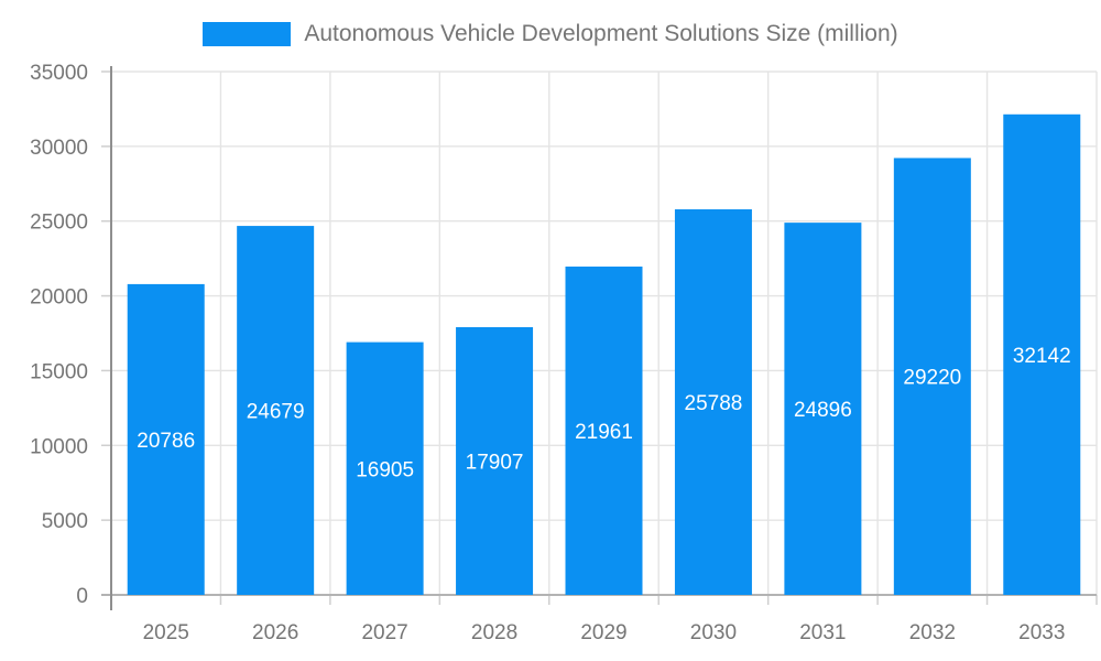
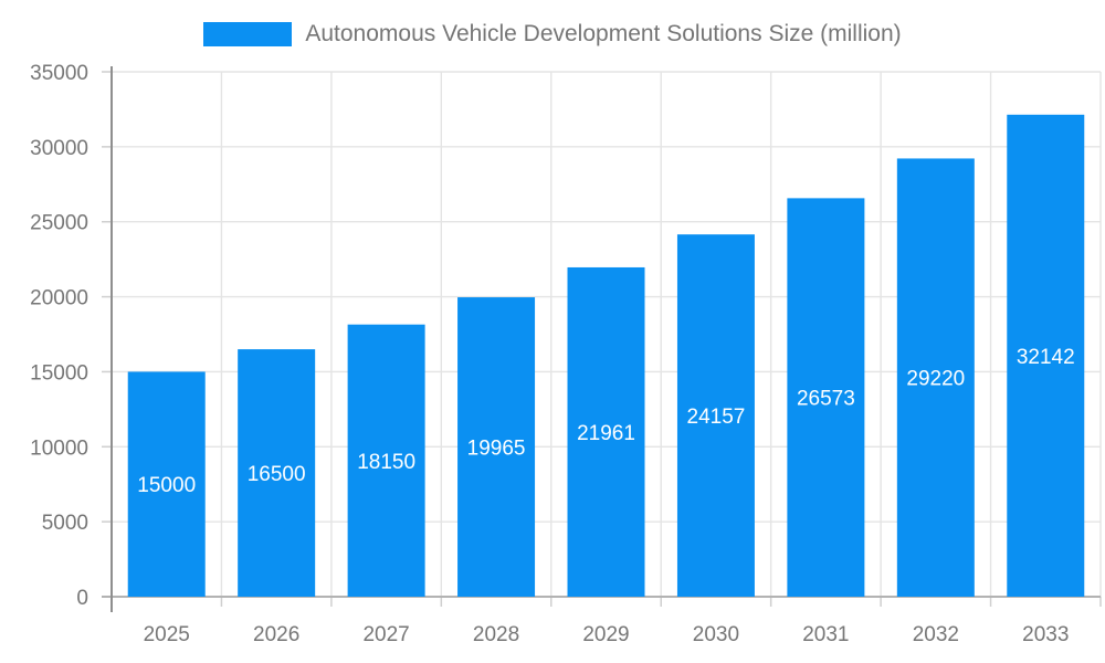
2025: 20786 -> 15000
2026: 24679 -> 16500
2027: 16905 -> 18150
2028: 17907 -> 19965
2030: 25788 -> 24157
2031: 24896 -> 26573
